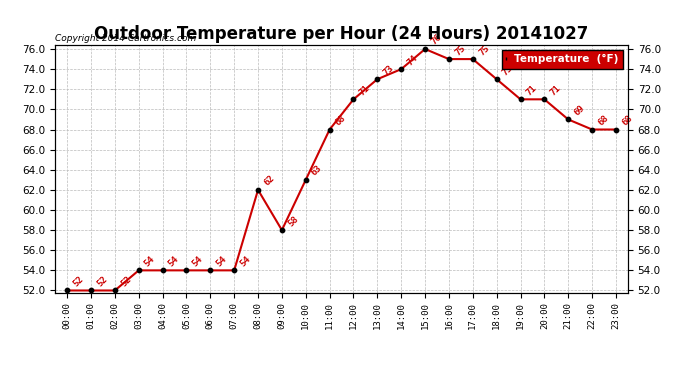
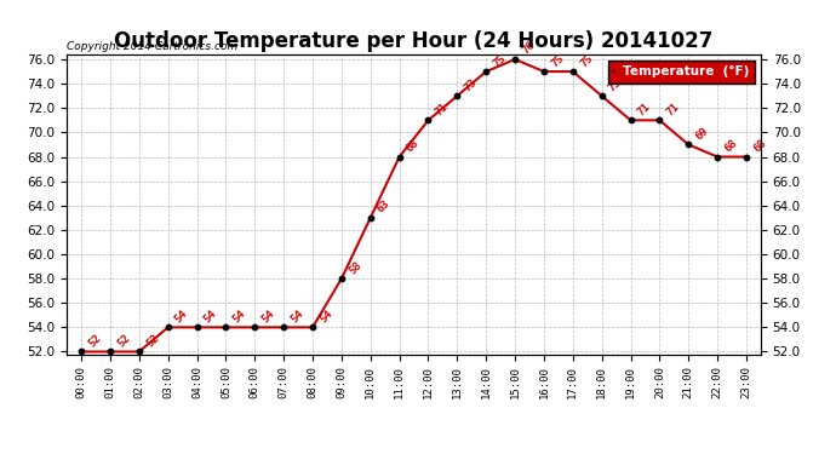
08:00: 62 -> 54
14:00: 74 -> 75
